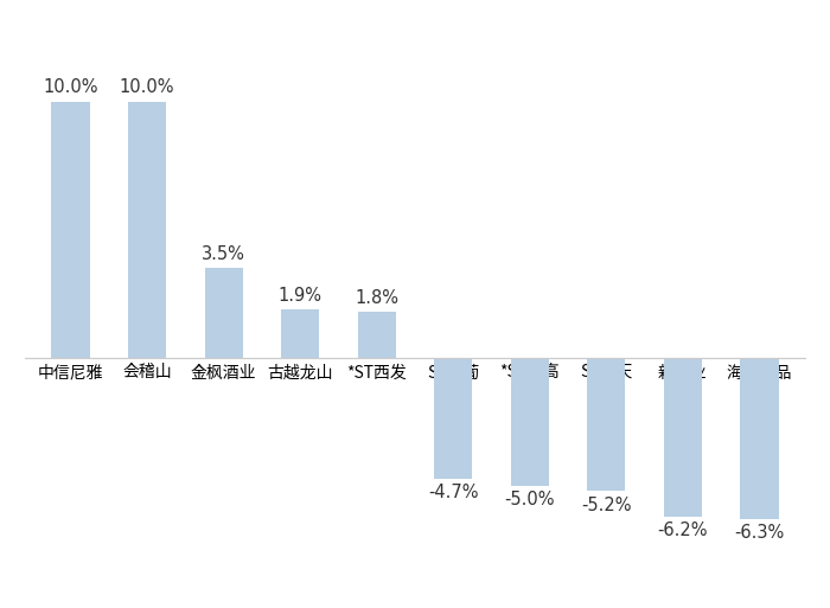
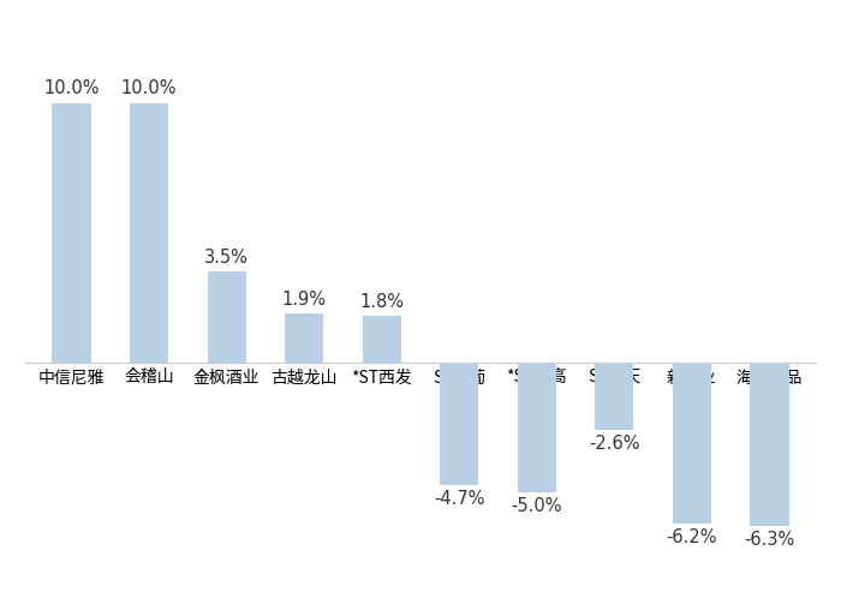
ST春天: -5.2% -> -2.6%
